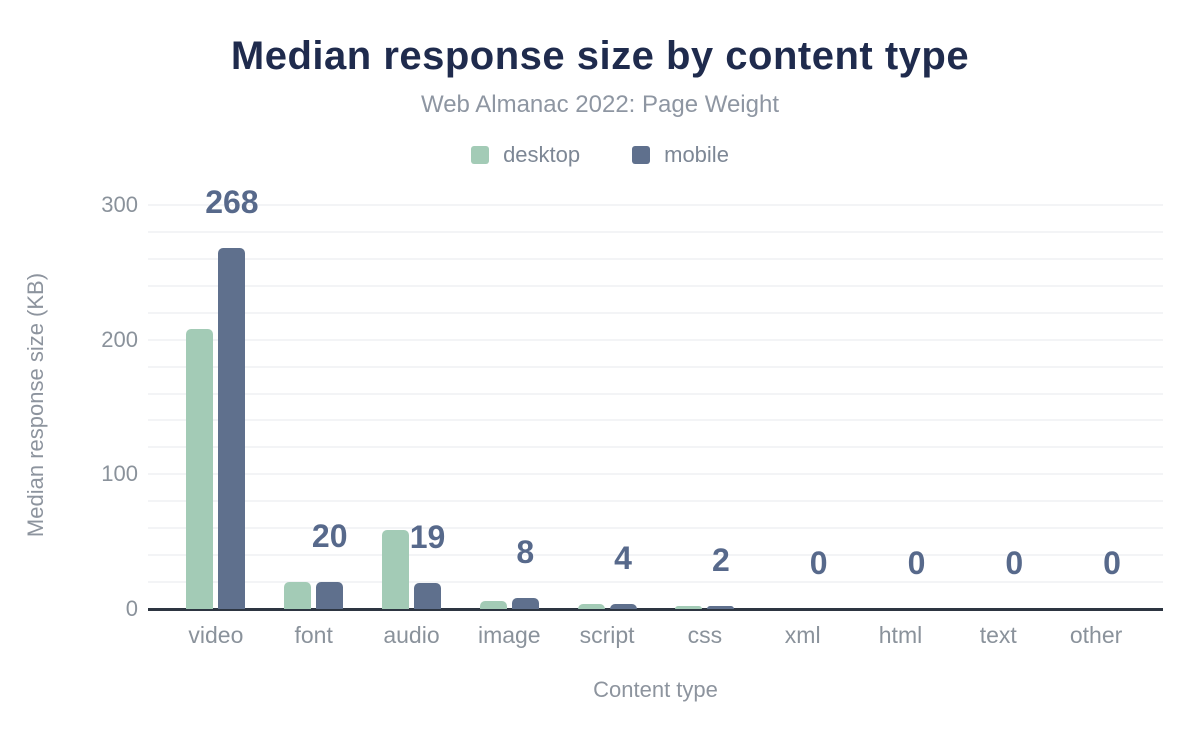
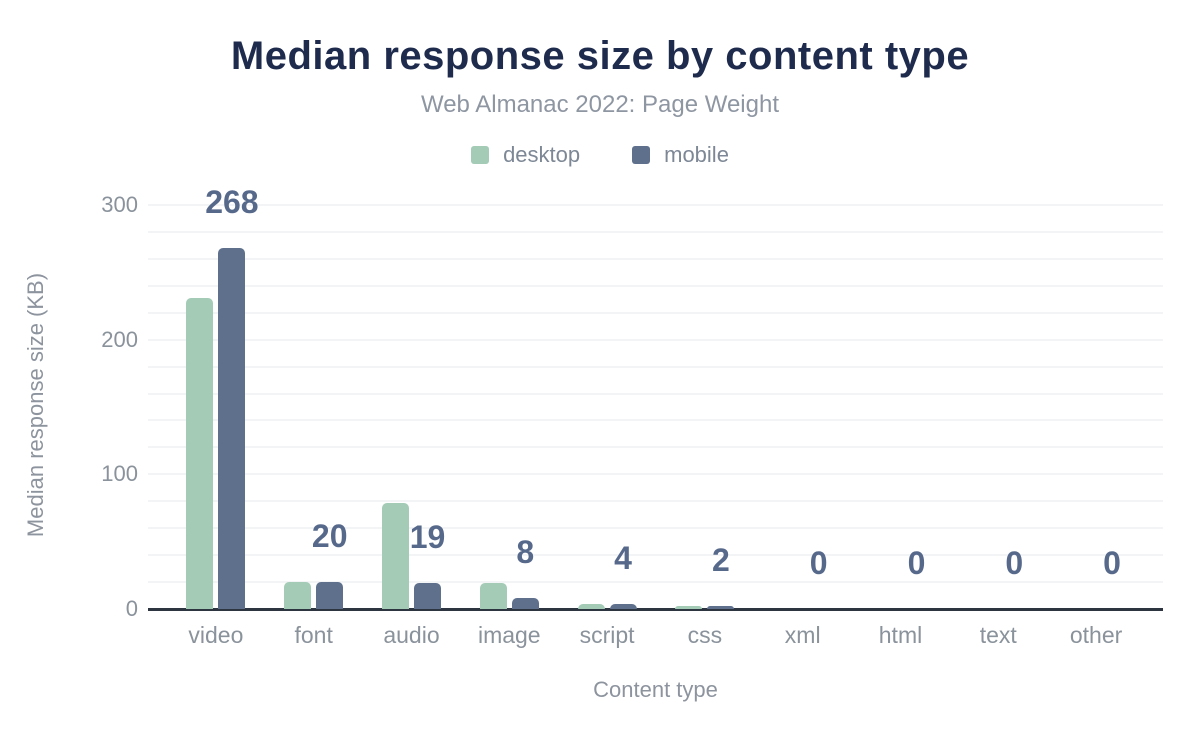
desktop/video: 208 -> 231
desktop/audio: 59 -> 79
desktop/image: 6 -> 19
